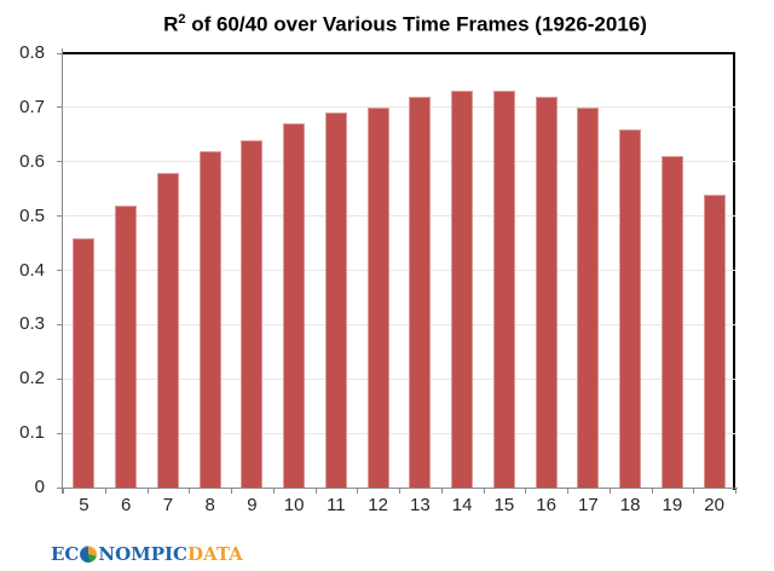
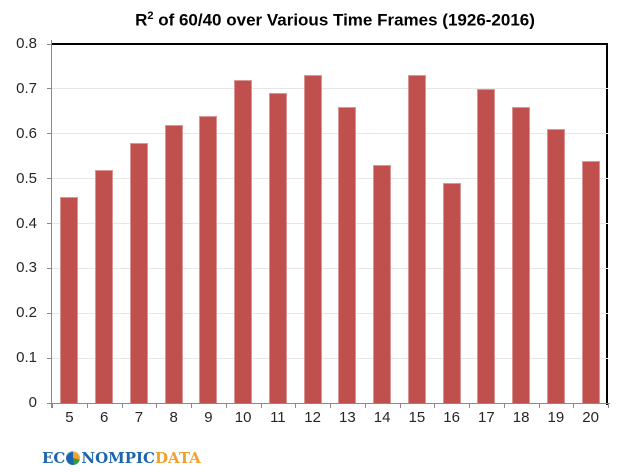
10: 0.67 -> 0.72
12: 0.70 -> 0.73
13: 0.72 -> 0.66
14: 0.73 -> 0.53
16: 0.72 -> 0.49
